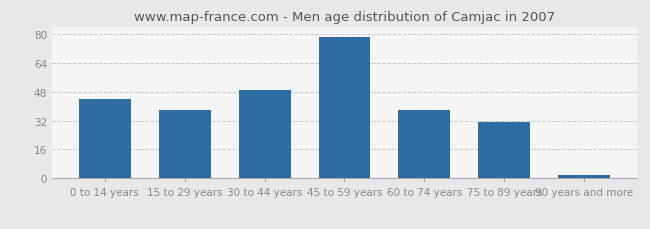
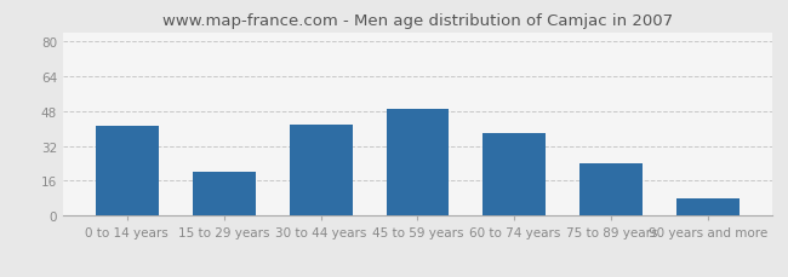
0 to 14 years: 44 -> 41
15 to 29 years: 38 -> 20
30 to 44 years: 49 -> 42
45 to 59 years: 78 -> 49
75 to 89 years: 31 -> 24
90 years and more: 2 -> 8
